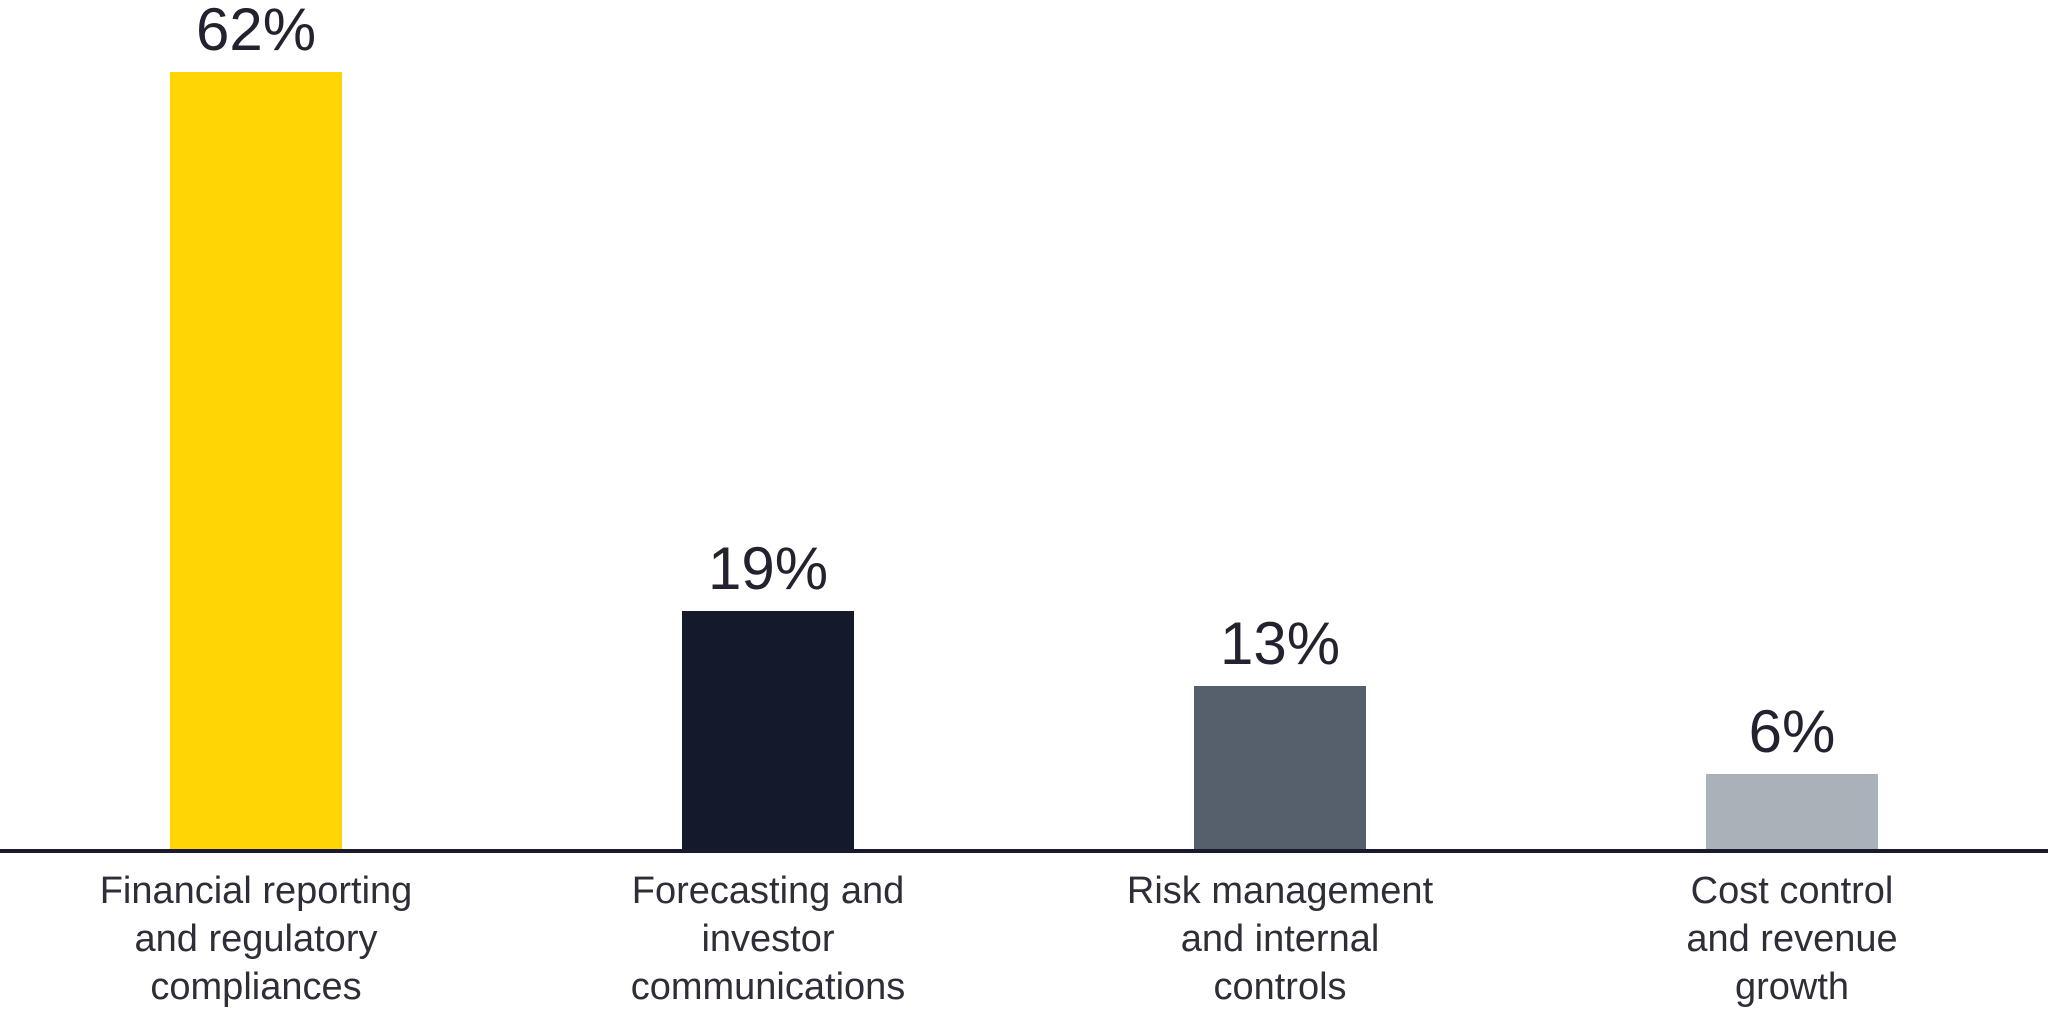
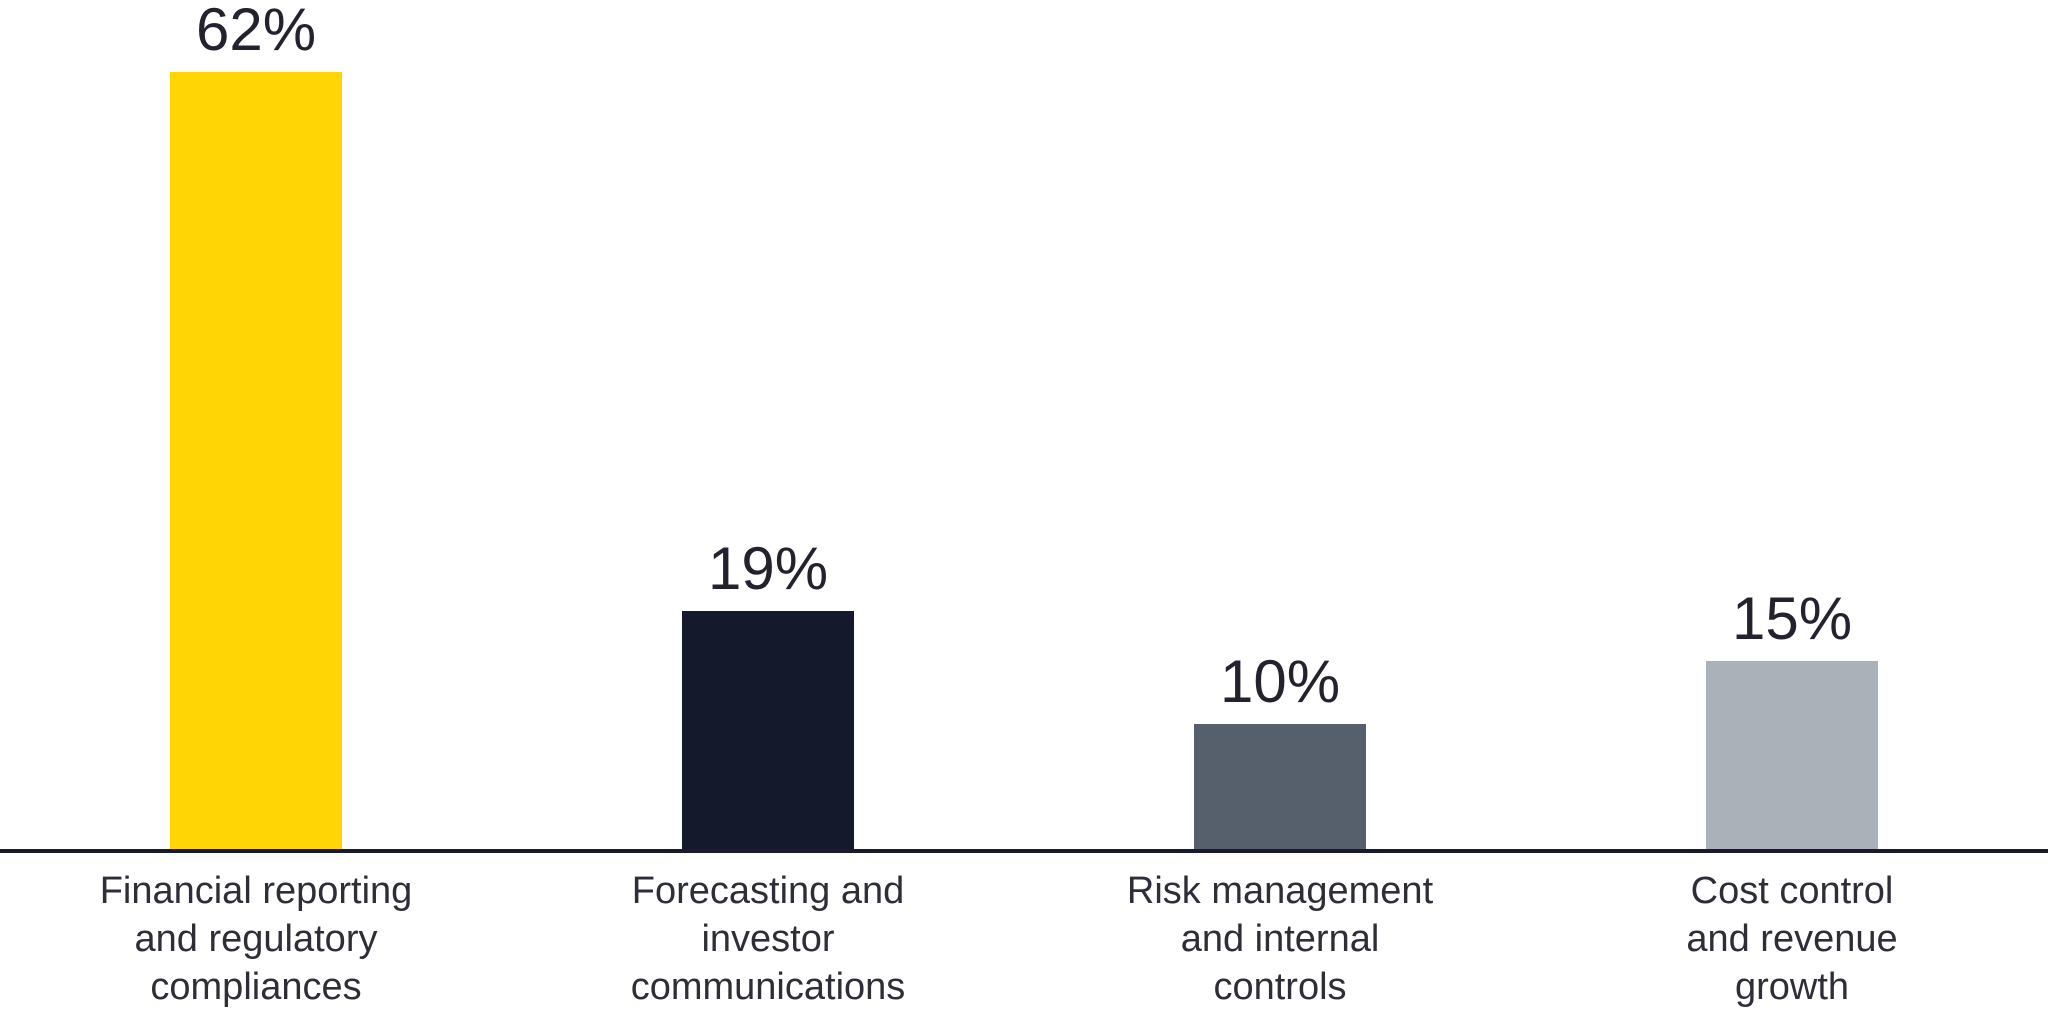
Risk management and internal controls: 13% -> 10%
Cost control and revenue growth: 6% -> 15%
